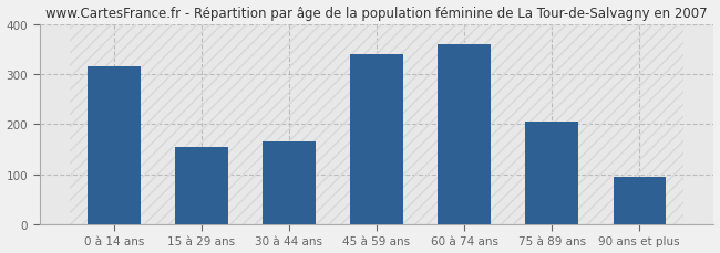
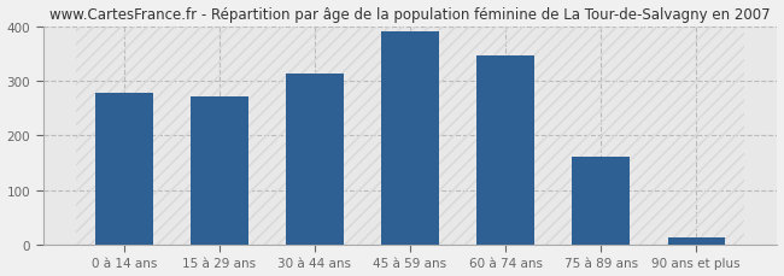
0 à 14 ans: 315 -> 278
15 à 29 ans: 155 -> 272
30 à 44 ans: 165 -> 314
45 à 59 ans: 340 -> 390
60 à 74 ans: 360 -> 347
75 à 89 ans: 205 -> 160
90 ans et plus: 95 -> 13
